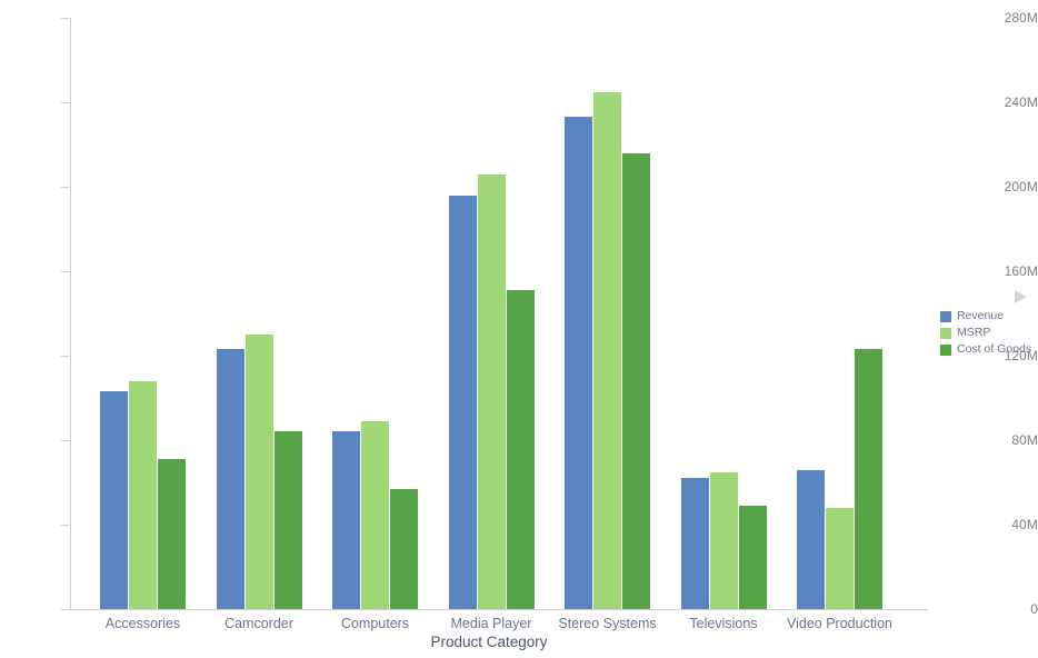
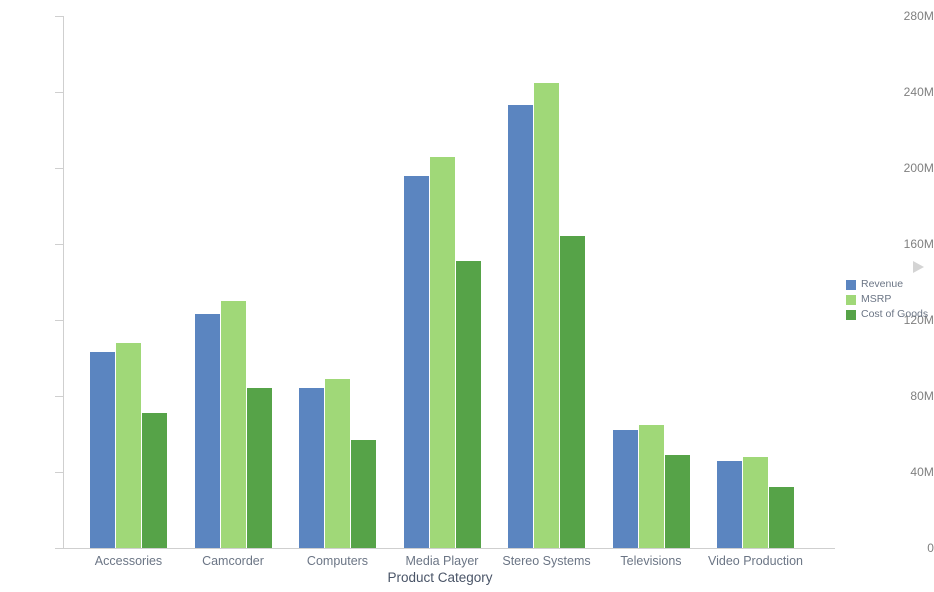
Cost of Goods/Stereo Systems: 216M -> 164M
Revenue/Video Production: 66M -> 46M
Cost of Goods/Video Production: 123M -> 32M
